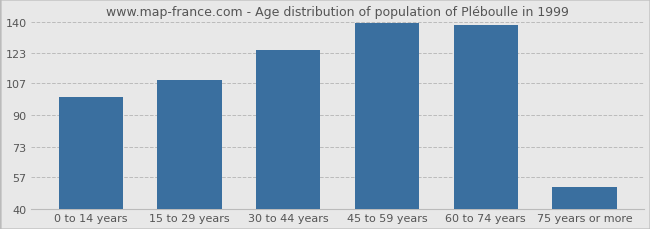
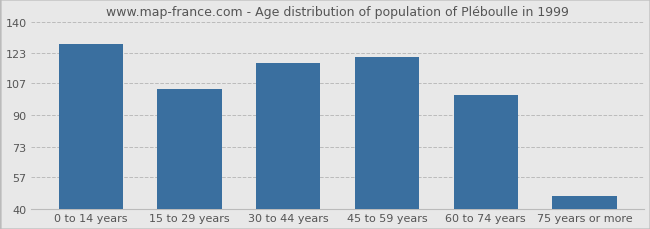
0 to 14 years: 100 -> 128
15 to 29 years: 109 -> 104
30 to 44 years: 125 -> 118
45 to 59 years: 139 -> 121
60 to 74 years: 138 -> 101
75 years or more: 52 -> 47
